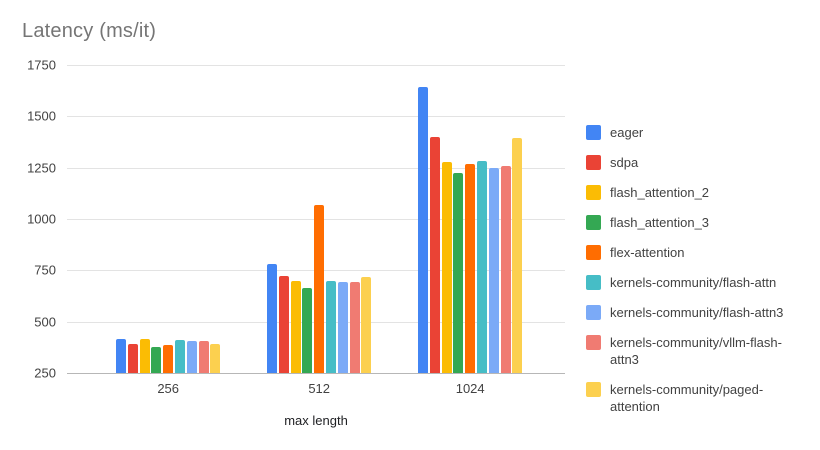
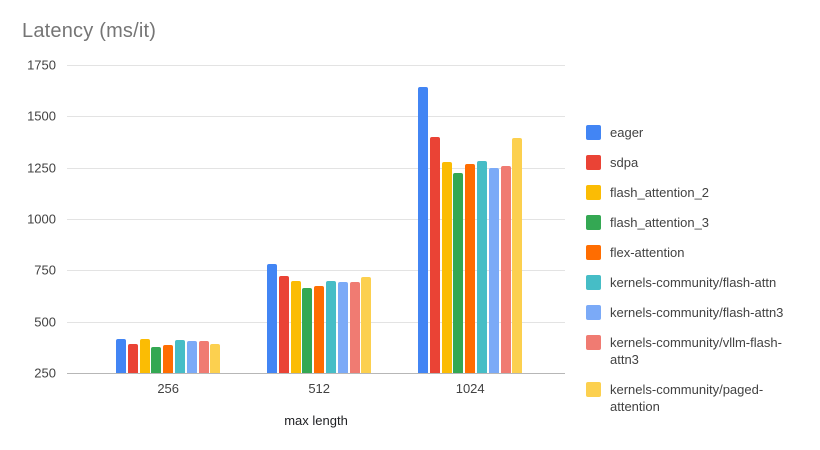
flex-attention/512: 1070 -> 670
